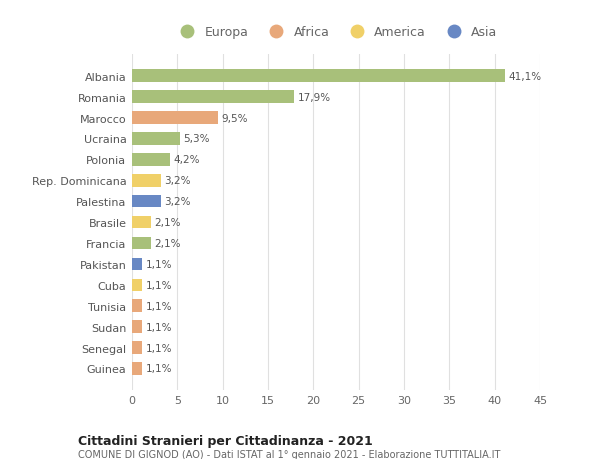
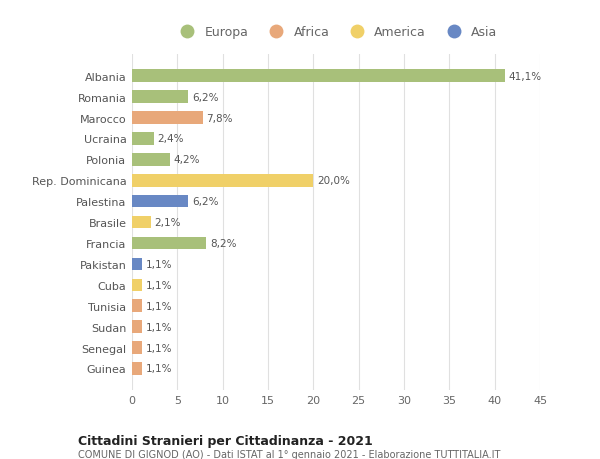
Romania: 17,9% -> 6,2%
Marocco: 9,5% -> 7,8%
Ucraina: 5,3% -> 2,4%
Rep. Dominicana: 3,2% -> 20,0%
Palestina: 3,2% -> 6,2%
Francia: 2,1% -> 8,2%
